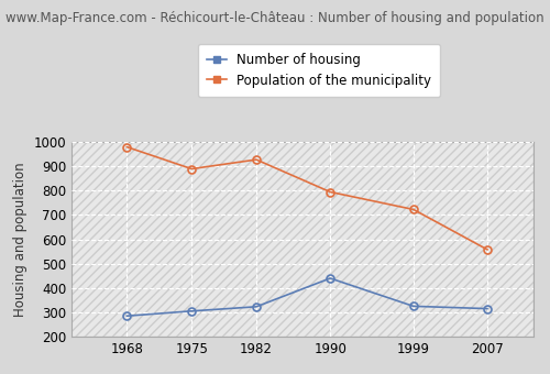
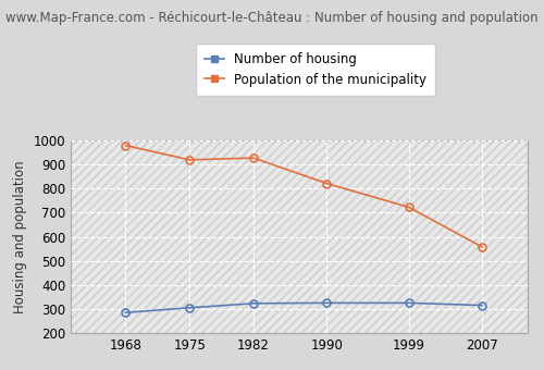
Population of the municipality/1975: 890 -> 920
Number of housing/1990: 440 -> 325
Population of the municipality/1990: 795 -> 822
